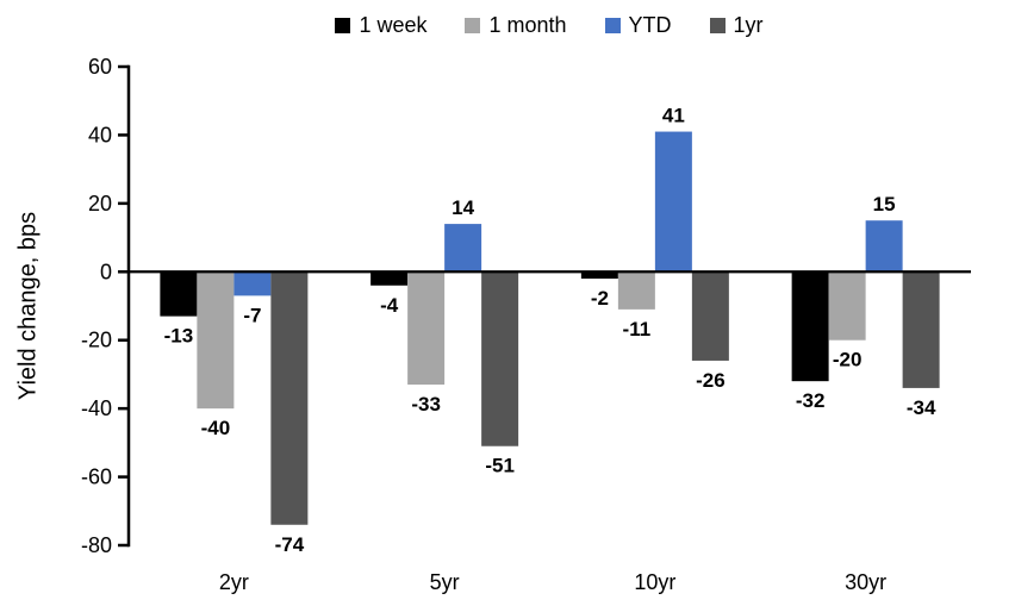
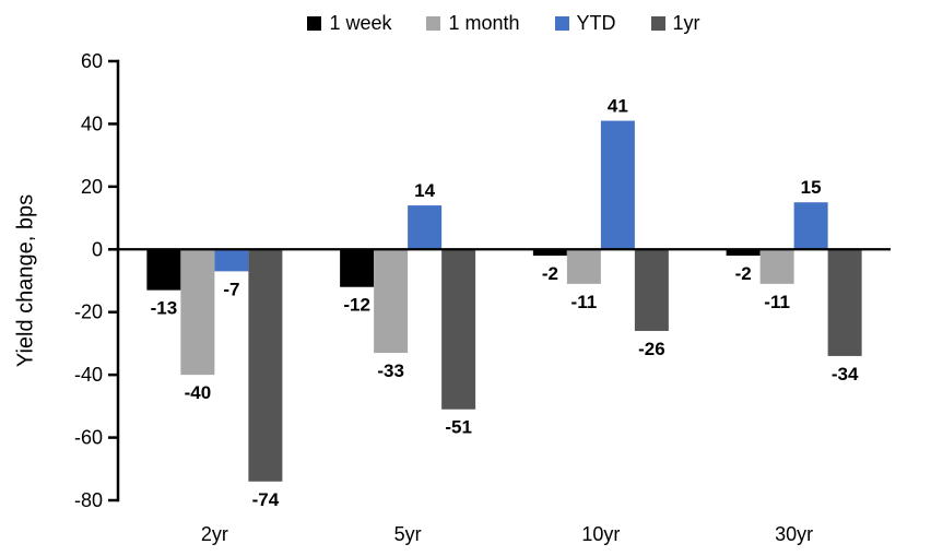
1 week/5yr: -4 -> -12
1 week/30yr: -32 -> -2
1 month/30yr: -20 -> -11
